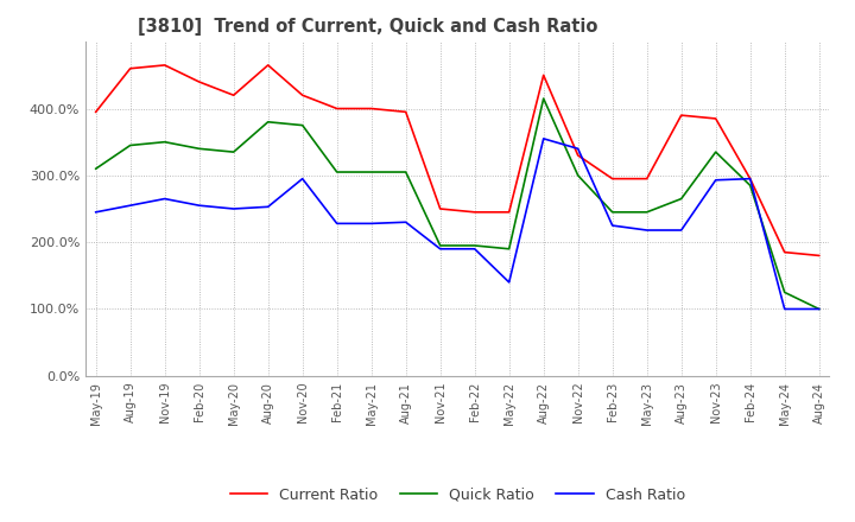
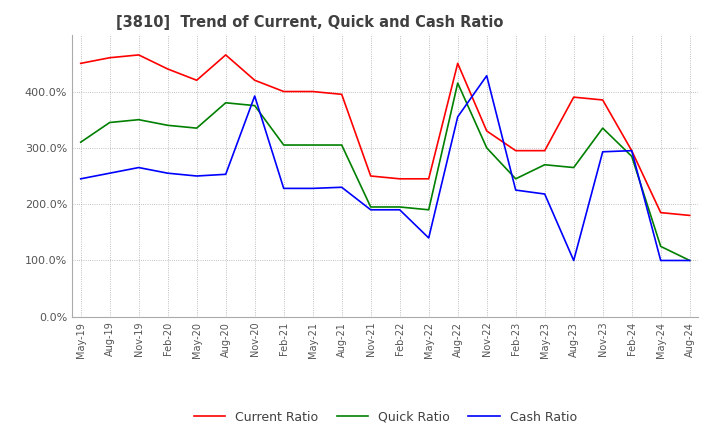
Current Ratio/May-19: 395% -> 450%
Cash Ratio/Nov-20: 295% -> 392%
Cash Ratio/Nov-22: 340% -> 428%
Quick Ratio/May-23: 245% -> 270%
Cash Ratio/Aug-23: 218% -> 100%
